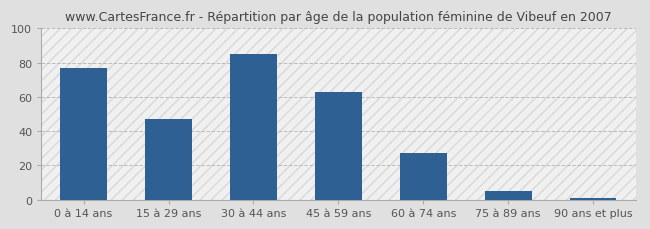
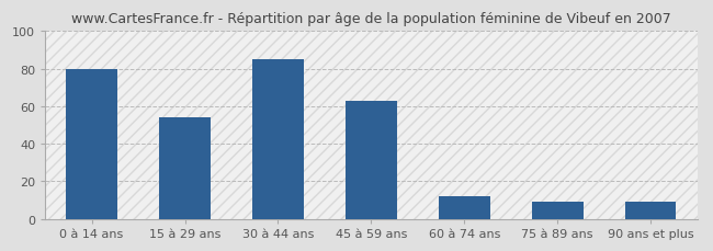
0 à 14 ans: 77 -> 80
15 à 29 ans: 47 -> 54
60 à 74 ans: 27 -> 12
75 à 89 ans: 5 -> 9
90 ans et plus: 1 -> 9
